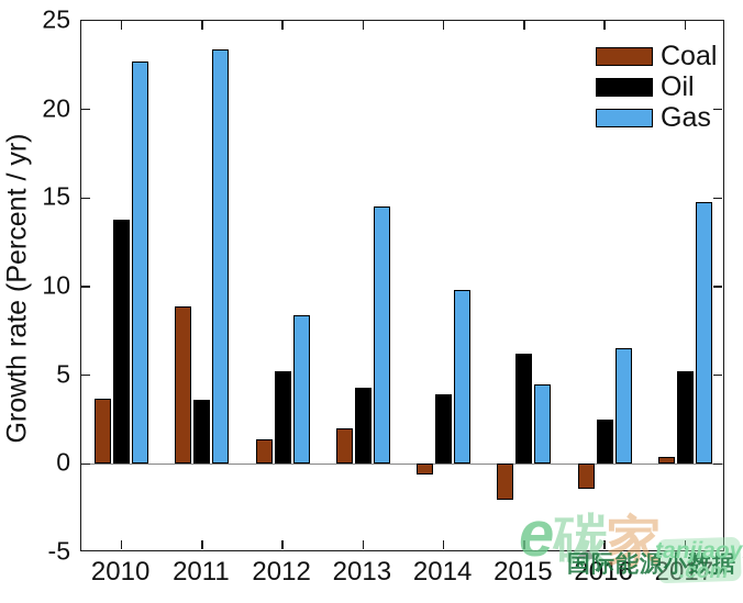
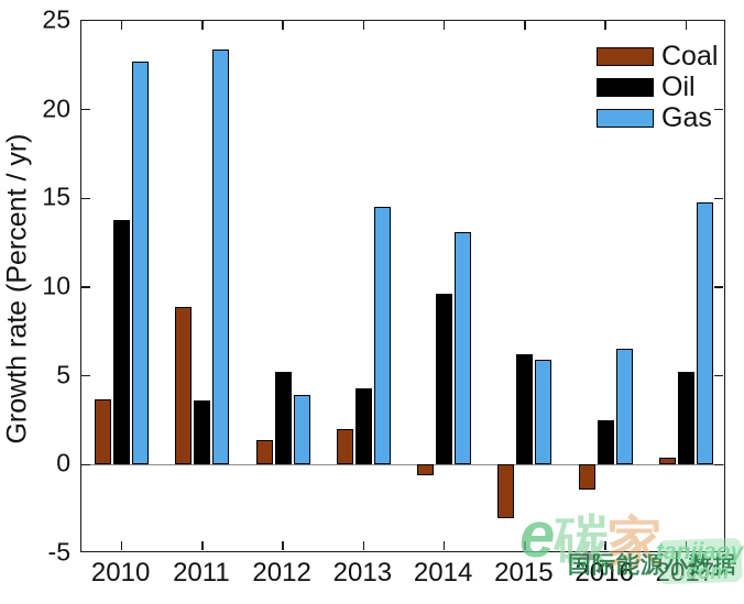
Gas/2012: 8.4 -> 3.9
Oil/2014: 3.9 -> 9.6
Gas/2014: 9.8 -> 13.1
Coal/2015: -2.0 -> -3.0
Gas/2015: 4.5 -> 5.9
